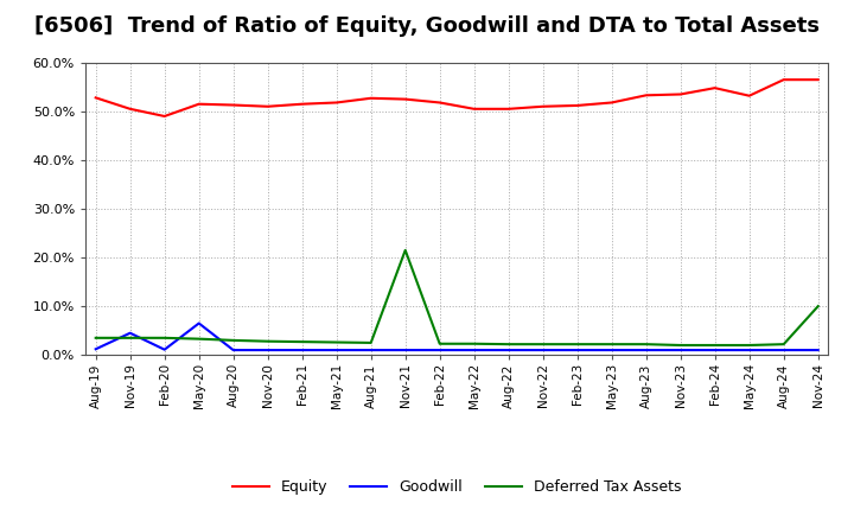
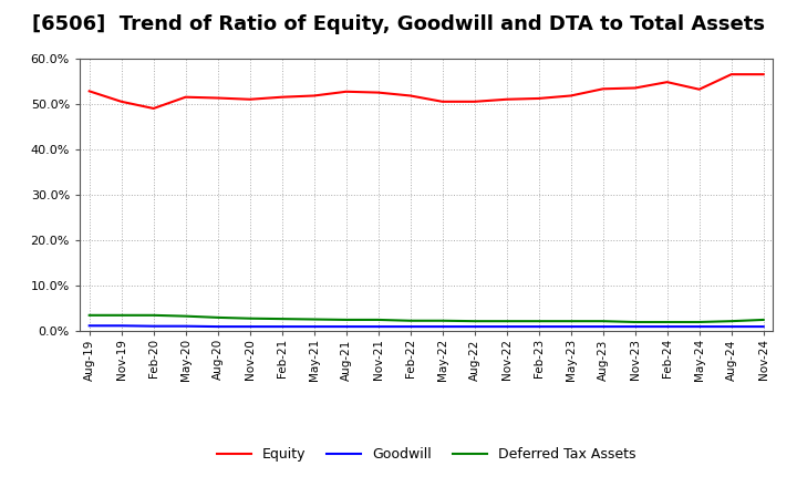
Goodwill/Nov-19: 4.5% -> 1.2%
Goodwill/May-20: 6.5% -> 1.1%
Deferred Tax Assets/Nov-21: 21.5% -> 2.5%
Deferred Tax Assets/Nov-24: 10.0% -> 2.5%
